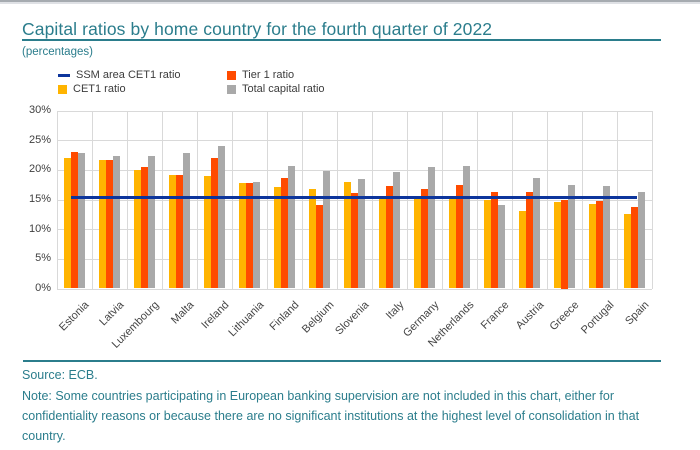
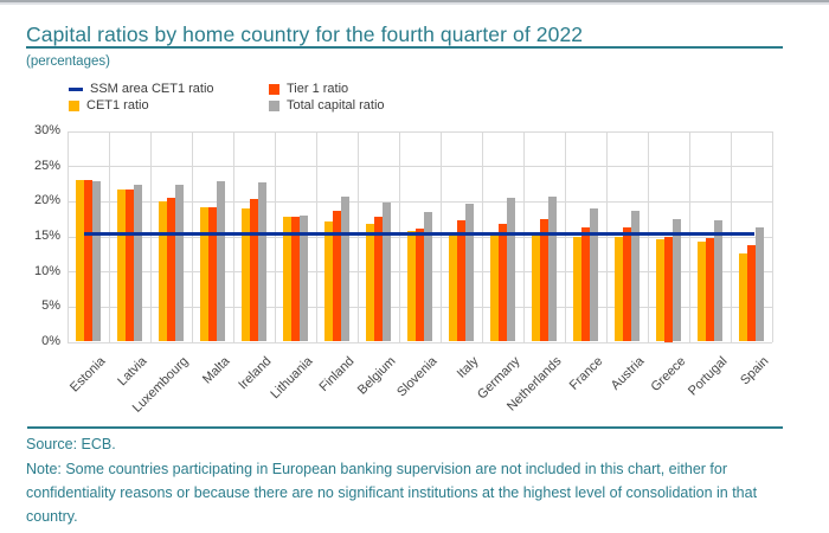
CET1 ratio/Estonia: 22% -> 23%
Tier 1 ratio/Ireland: 22% -> 20%
Total capital ratio/Ireland: 24% -> 23%
Tier 1 ratio/Belgium: 14% -> 18%
CET1 ratio/Slovenia: 18% -> 16%
Total capital ratio/France: 14% -> 19%
CET1 ratio/Austria: 13% -> 15%
